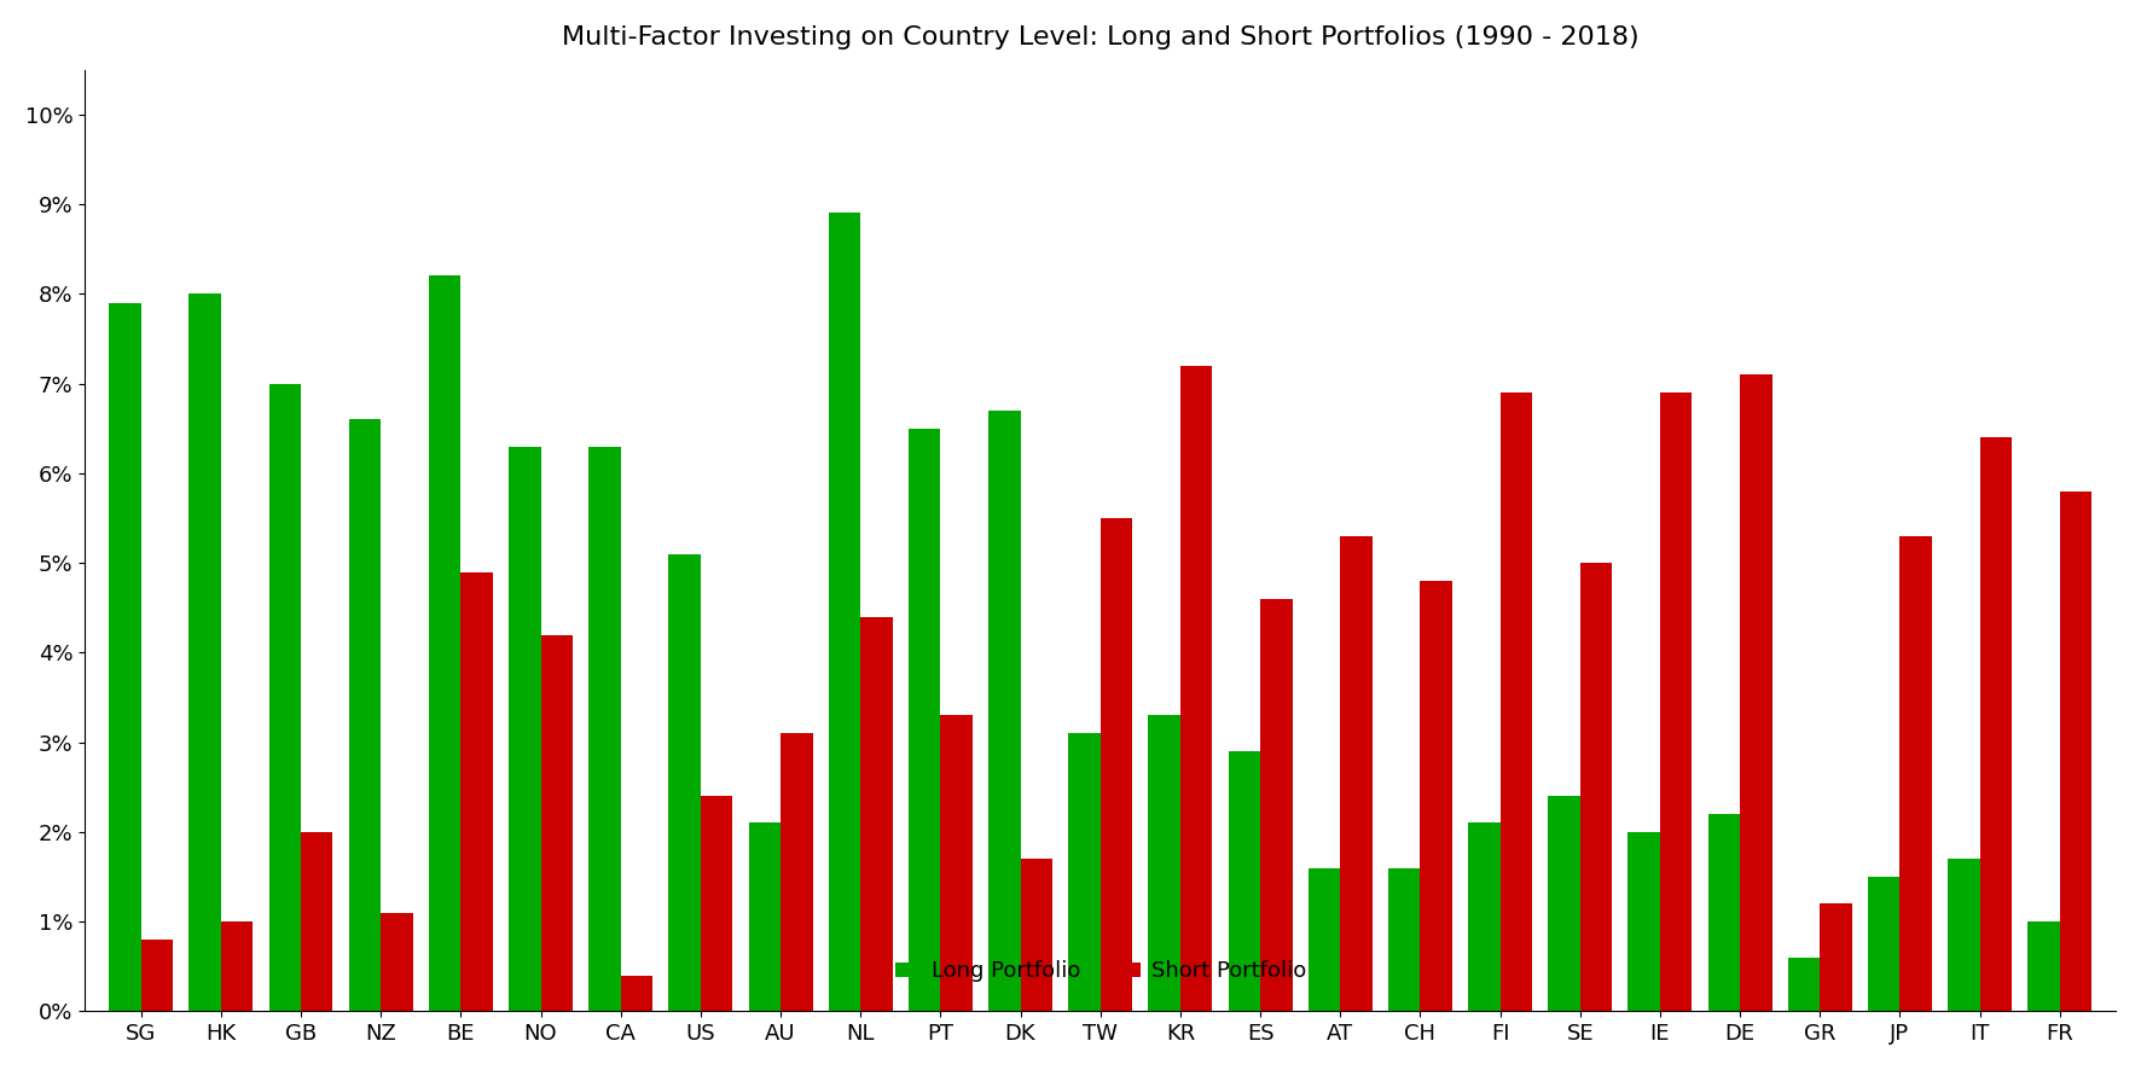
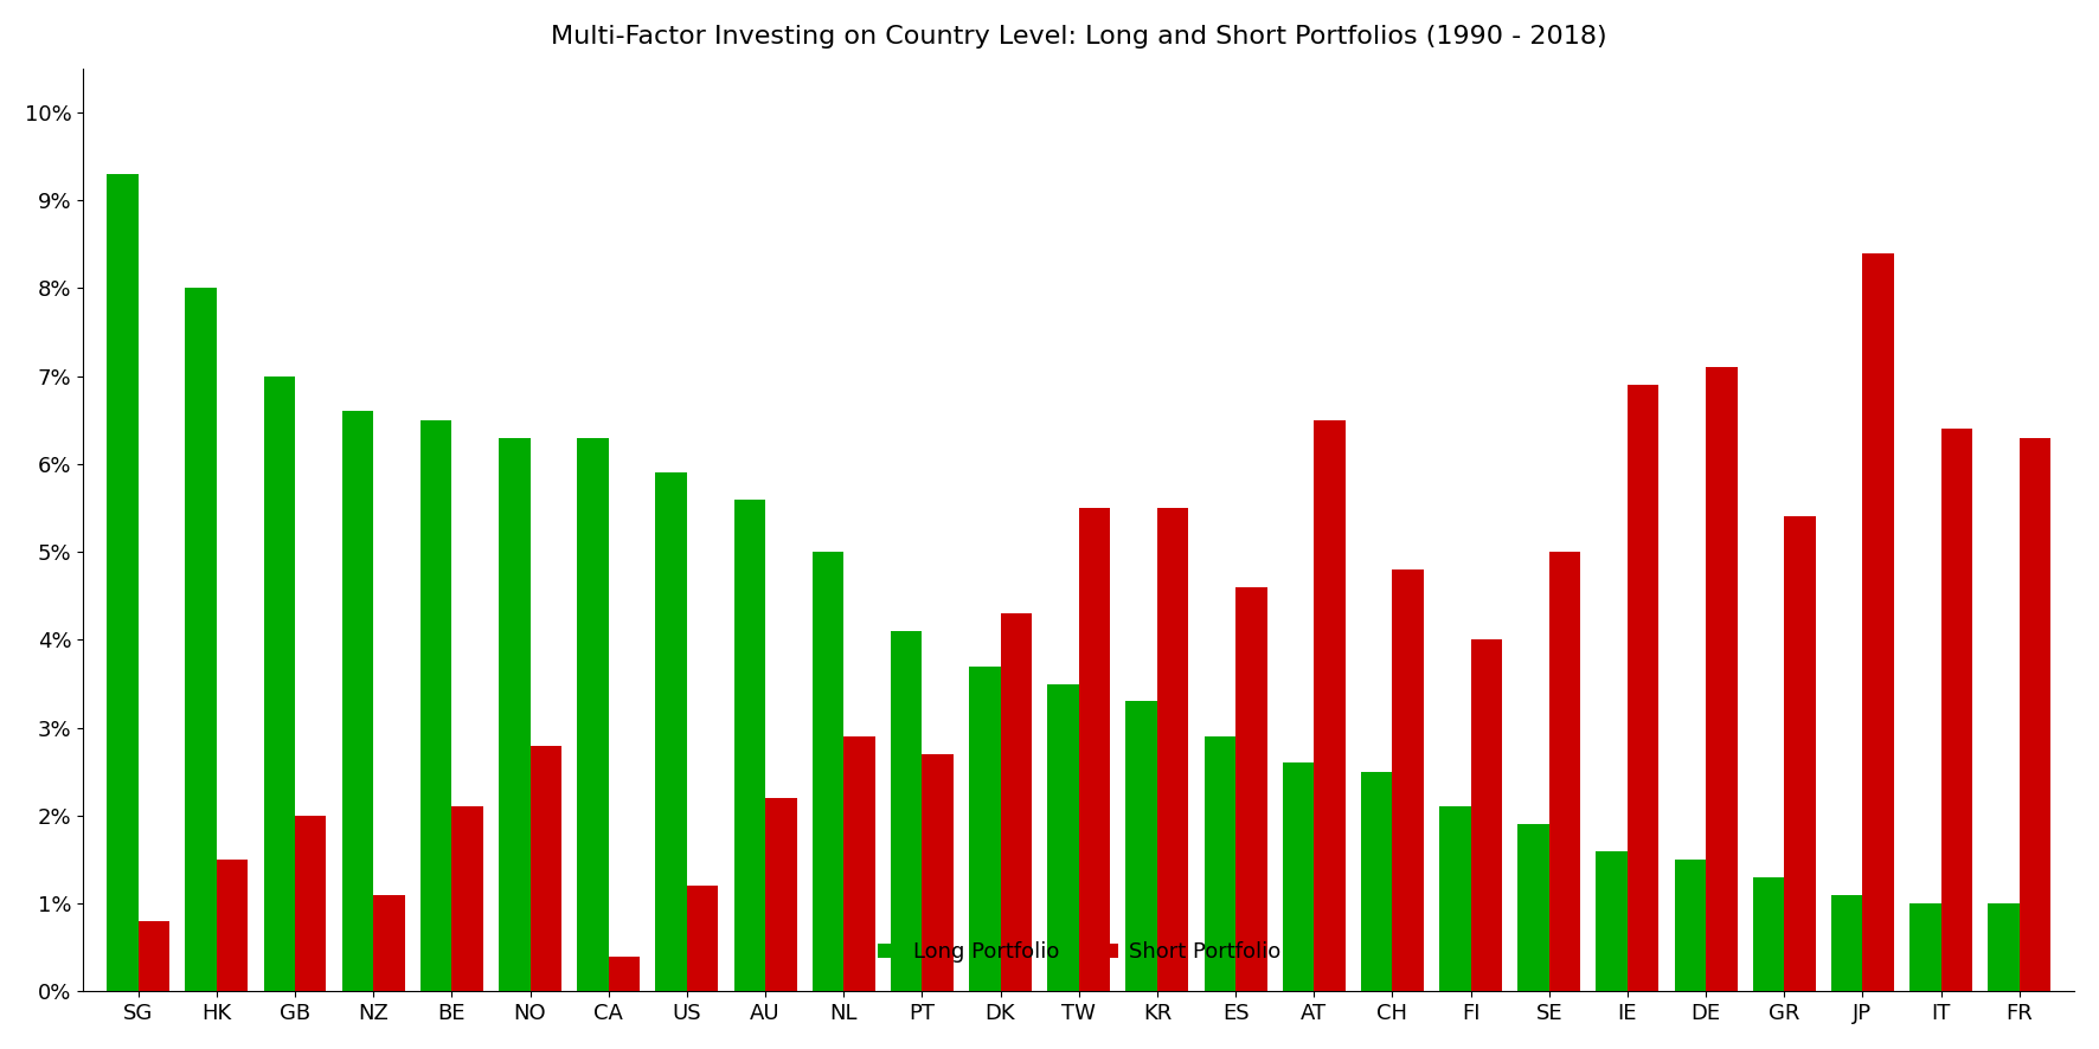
Long Portfolio/SG: 7.9% -> 9.3%
Short Portfolio/HK: 1.0% -> 1.5%
Long Portfolio/BE: 8.2% -> 6.5%
Short Portfolio/BE: 4.9% -> 2.1%
Short Portfolio/NO: 4.2% -> 2.8%
Long Portfolio/US: 5.1% -> 5.9%
Short Portfolio/US: 2.4% -> 1.2%
Long Portfolio/AU: 2.1% -> 5.6%
Short Portfolio/AU: 3.1% -> 2.2%
Long Portfolio/NL: 8.9% -> 5.0%
Short Portfolio/NL: 4.4% -> 2.9%
Long Portfolio/PT: 6.5% -> 4.1%
Short Portfolio/PT: 3.3% -> 2.7%
Long Portfolio/DK: 6.7% -> 3.7%
Short Portfolio/DK: 1.7% -> 4.3%
Long Portfolio/TW: 3.1% -> 3.5%
Short Portfolio/KR: 7.2% -> 5.5%
Long Portfolio/AT: 1.6% -> 2.6%
Short Portfolio/AT: 5.3% -> 6.5%
Long Portfolio/CH: 1.6% -> 2.5%
Short Portfolio/FI: 6.9% -> 4.0%
Long Portfolio/SE: 2.4% -> 1.9%
Long Portfolio/IE: 2.0% -> 1.6%
Long Portfolio/DE: 2.2% -> 1.5%
Long Portfolio/GR: 0.6% -> 1.3%
Short Portfolio/GR: 1.2% -> 5.4%
Long Portfolio/JP: 1.5% -> 1.1%
Short Portfolio/JP: 5.3% -> 8.4%
Long Portfolio/IT: 1.7% -> 1.0%
Short Portfolio/FR: 5.8% -> 6.3%
